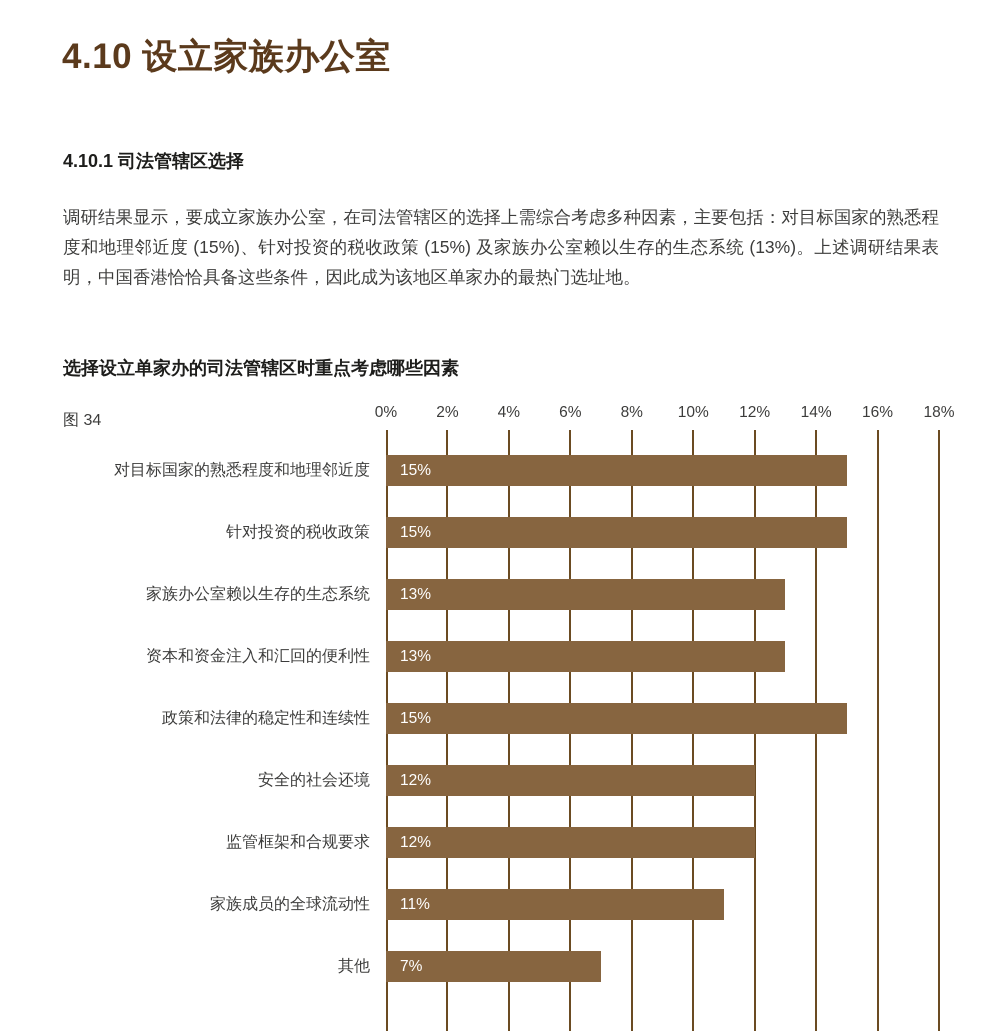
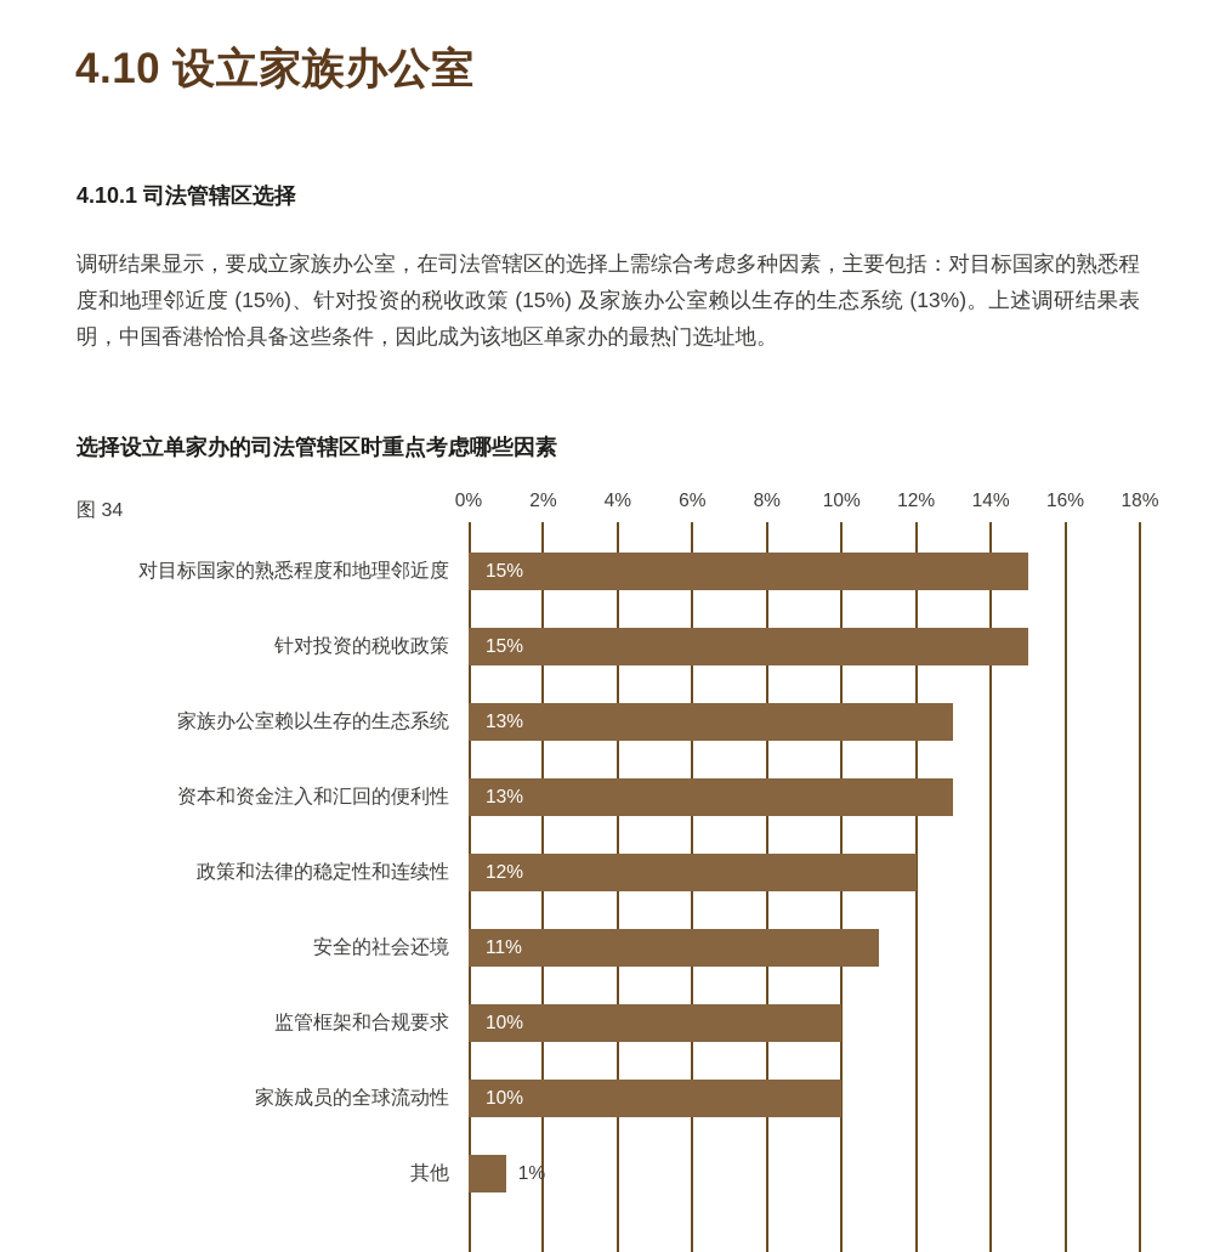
政策和法律的稳定性和连续性: 15% -> 12%
安全的社会还境: 12% -> 11%
监管框架和合规要求: 12% -> 10%
家族成员的全球流动性: 11% -> 10%
其他: 7% -> 1%
